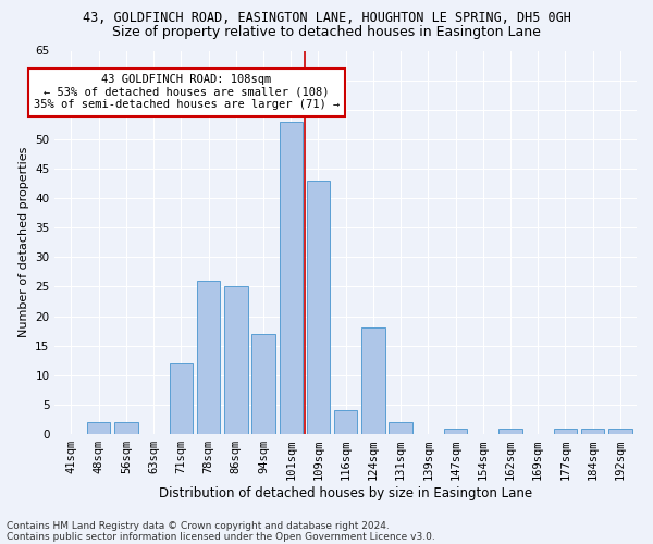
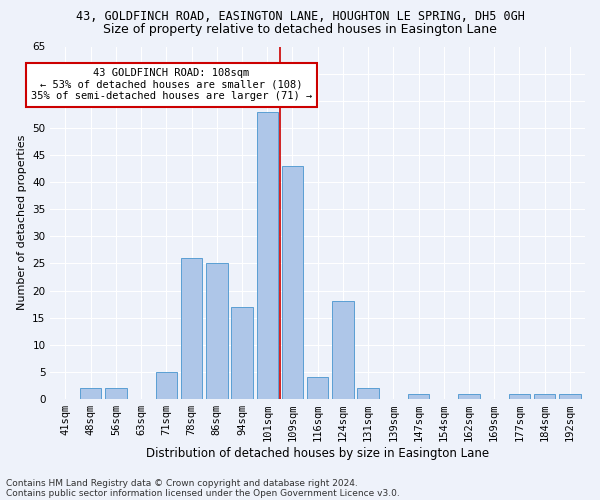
71sqm: 12 -> 5
